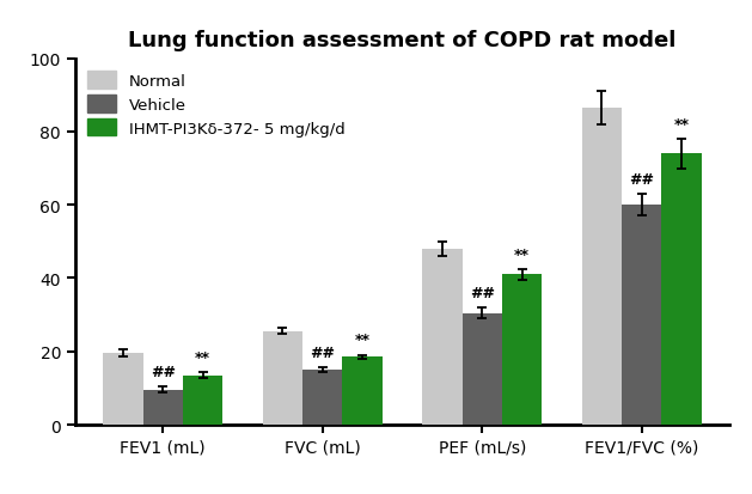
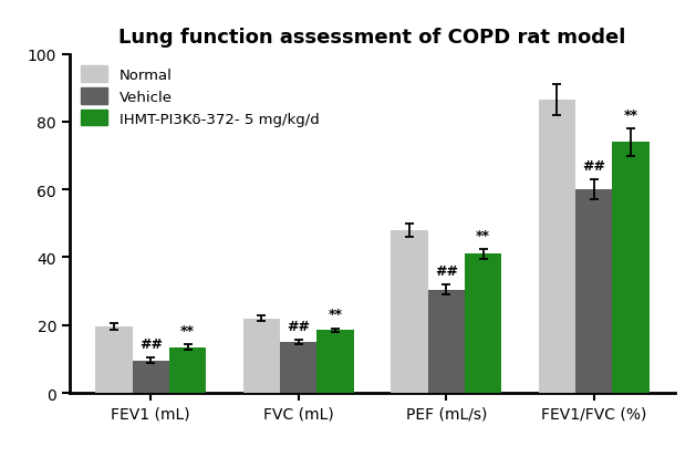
Normal/FVC (mL): 25.5 -> 22.0
